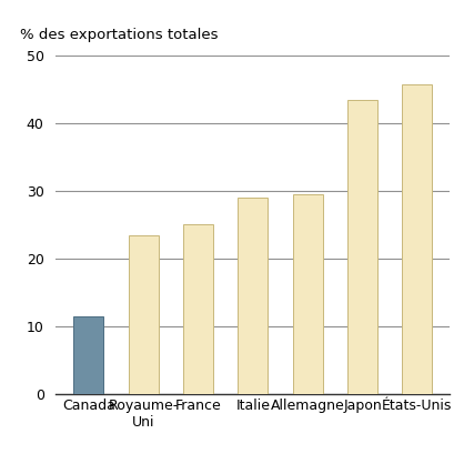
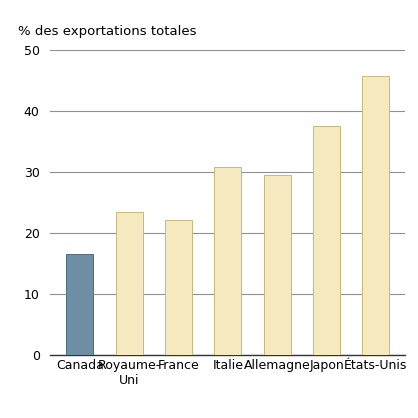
Canada: 11.5 -> 16.6
France: 25.2 -> 22.2
Italie: 29.0 -> 30.8
Japon: 43.5 -> 37.6
